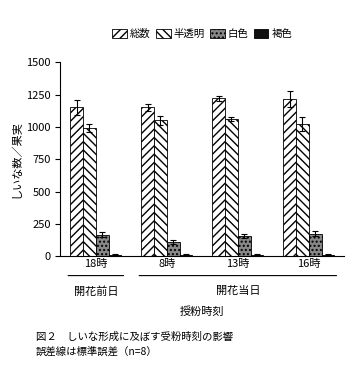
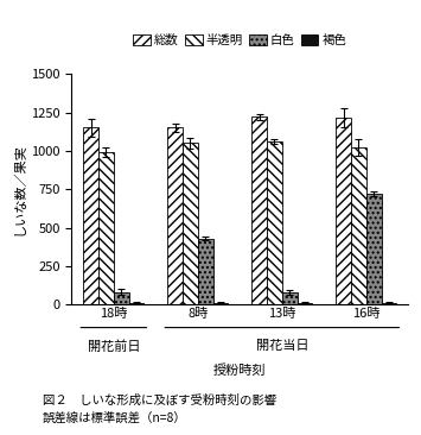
白色/18時: 160 -> 80
白色/8時: 110 -> 430
白色/13時: 160 -> 80
白色/16時: 180 -> 720
